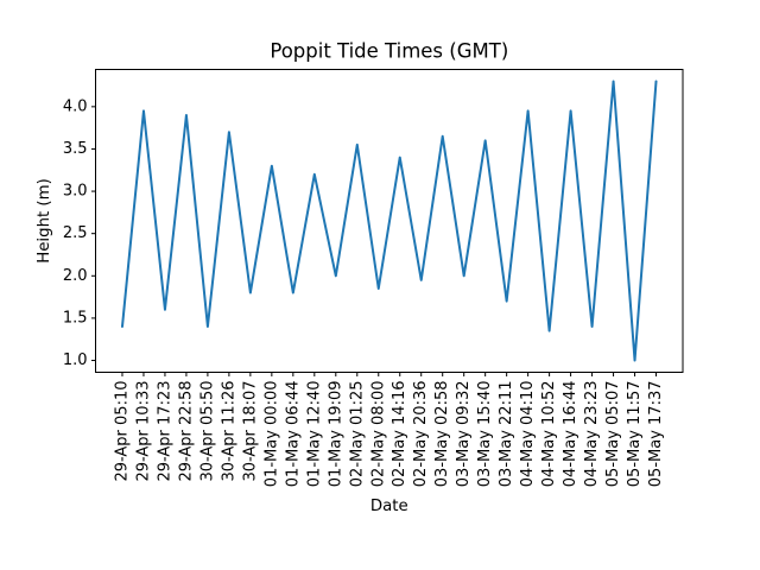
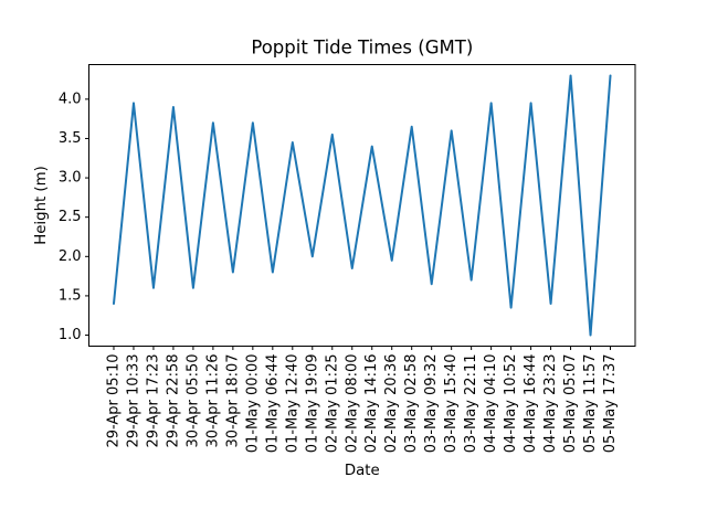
30-Apr 05:50: 1.4 -> 1.6
01-May 00:00: 3.3 -> 3.7
01-May 12:40: 3.2 -> 3.5
03-May 09:32: 2.0 -> 1.6
